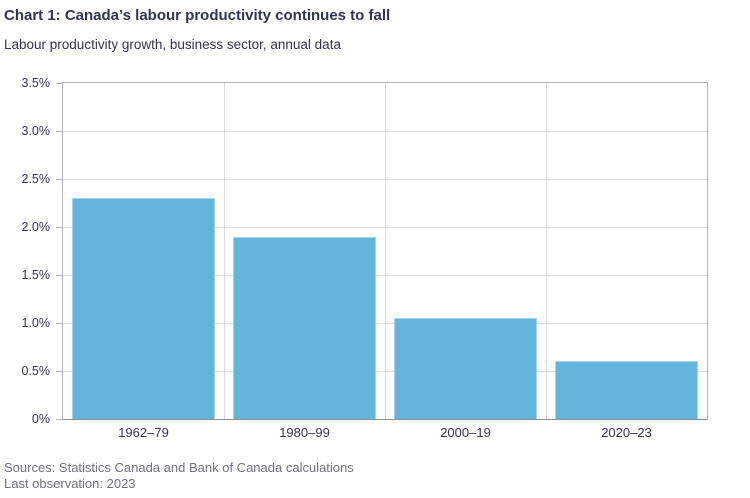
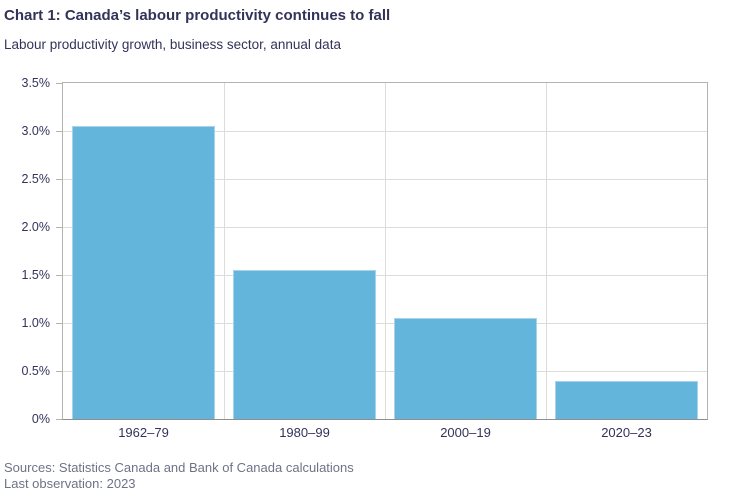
1962–79: 2.3% -> 3.0%
1980–99: 1.9% -> 1.6%
2020–23: 0.6% -> 0.4%
